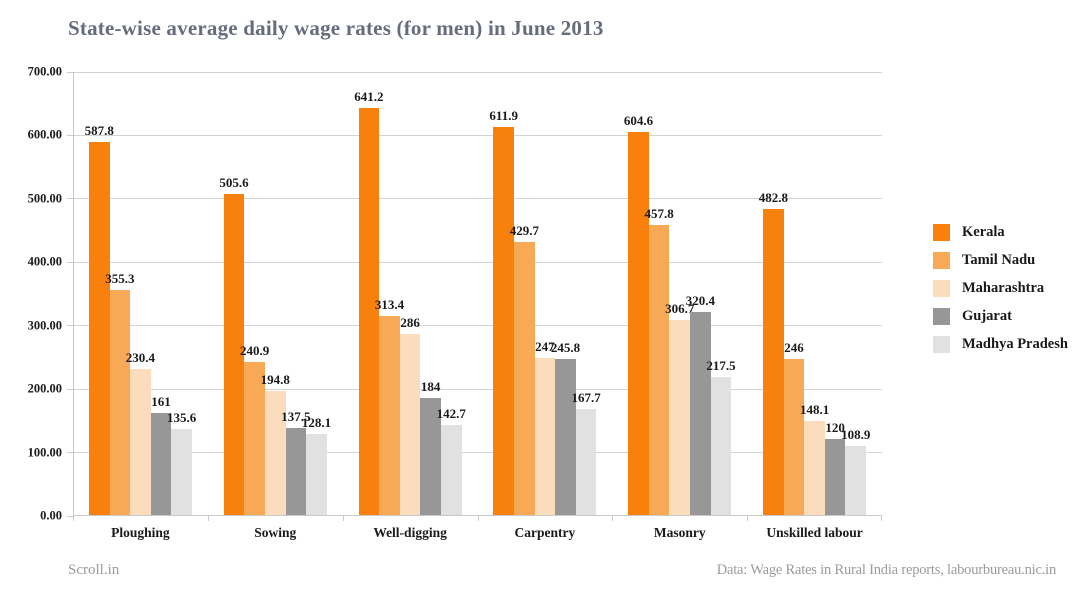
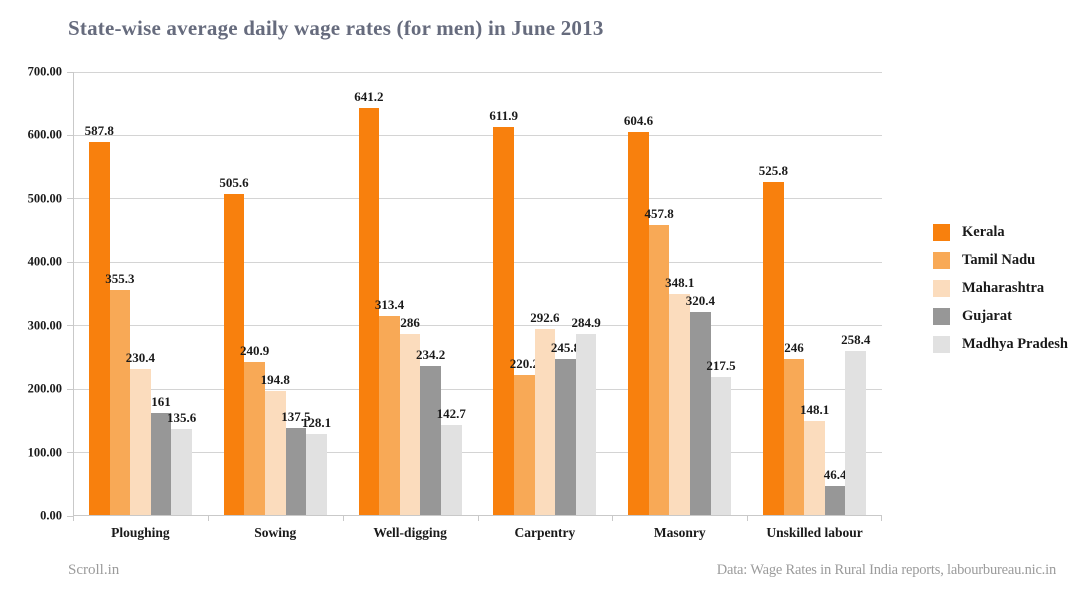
Gujarat/Well-digging: 184 -> 234.2
Tamil Nadu/Carpentry: 429.7 -> 220.2
Maharashtra/Carpentry: 247 -> 292.6
Madhya Pradesh/Carpentry: 167.7 -> 284.9
Maharashtra/Masonry: 306.7 -> 348.1
Kerala/Unskilled labour: 482.8 -> 525.8
Gujarat/Unskilled labour: 120 -> 46.4
Madhya Pradesh/Unskilled labour: 108.9 -> 258.4
